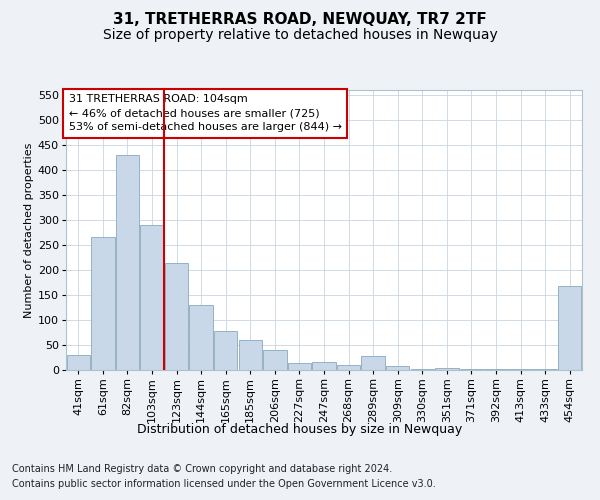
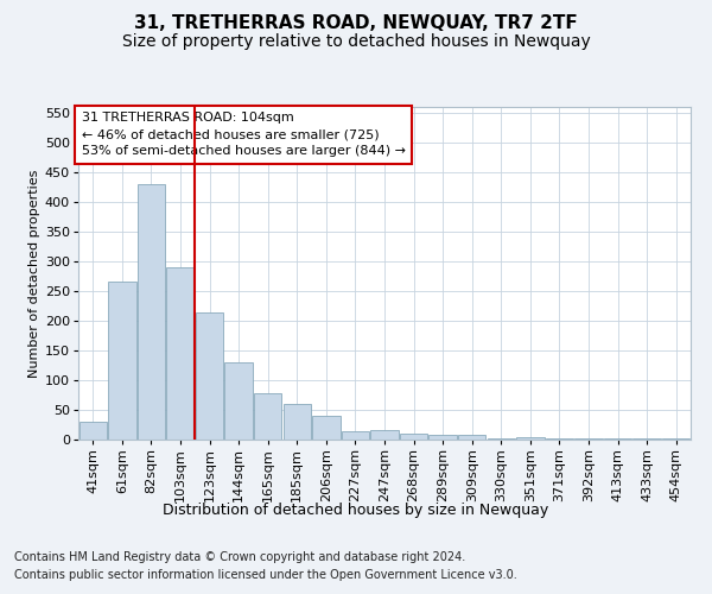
289sqm: 28 -> 8
454sqm: 168 -> 2
